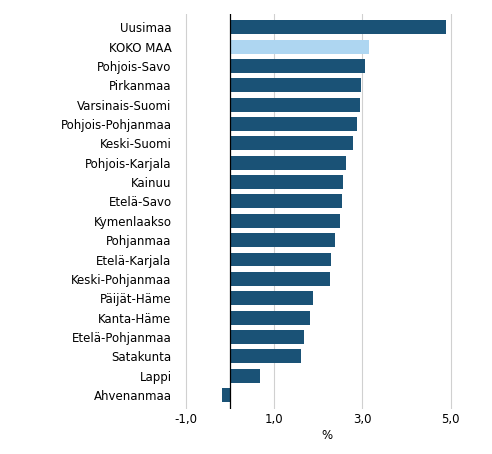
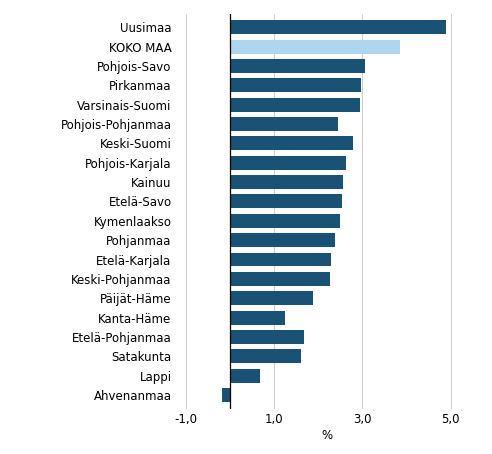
KOKO MAA: 3,15 -> 3,85
Pohjois-Pohjanmaa: 2,88 -> 2,45
Kanta-Häme: 1,82 -> 1,25
